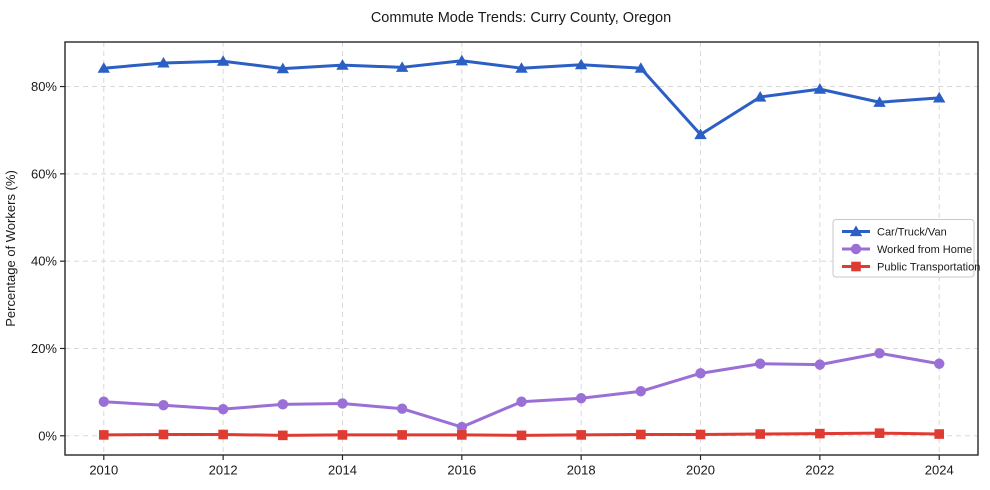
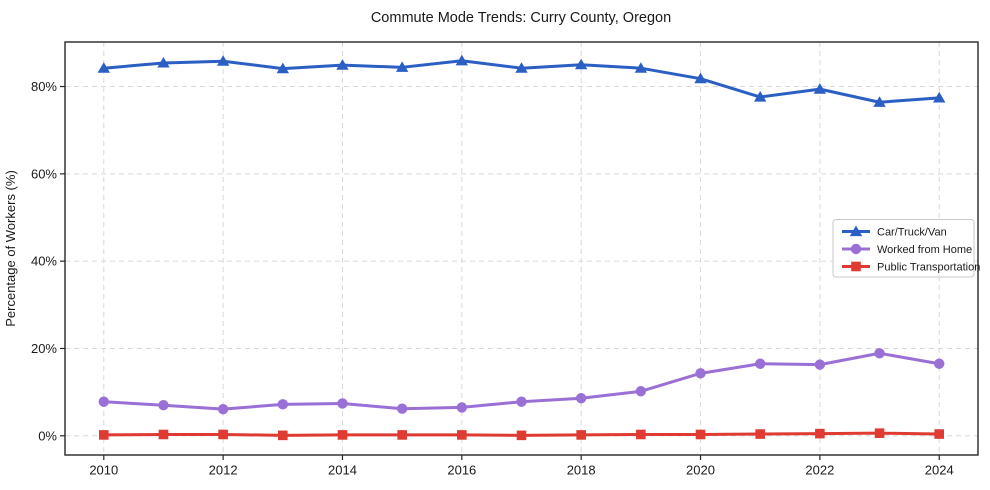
Worked from Home/2016: 2% -> 6%
Car/Truck/Van/2020: 69% -> 82%
